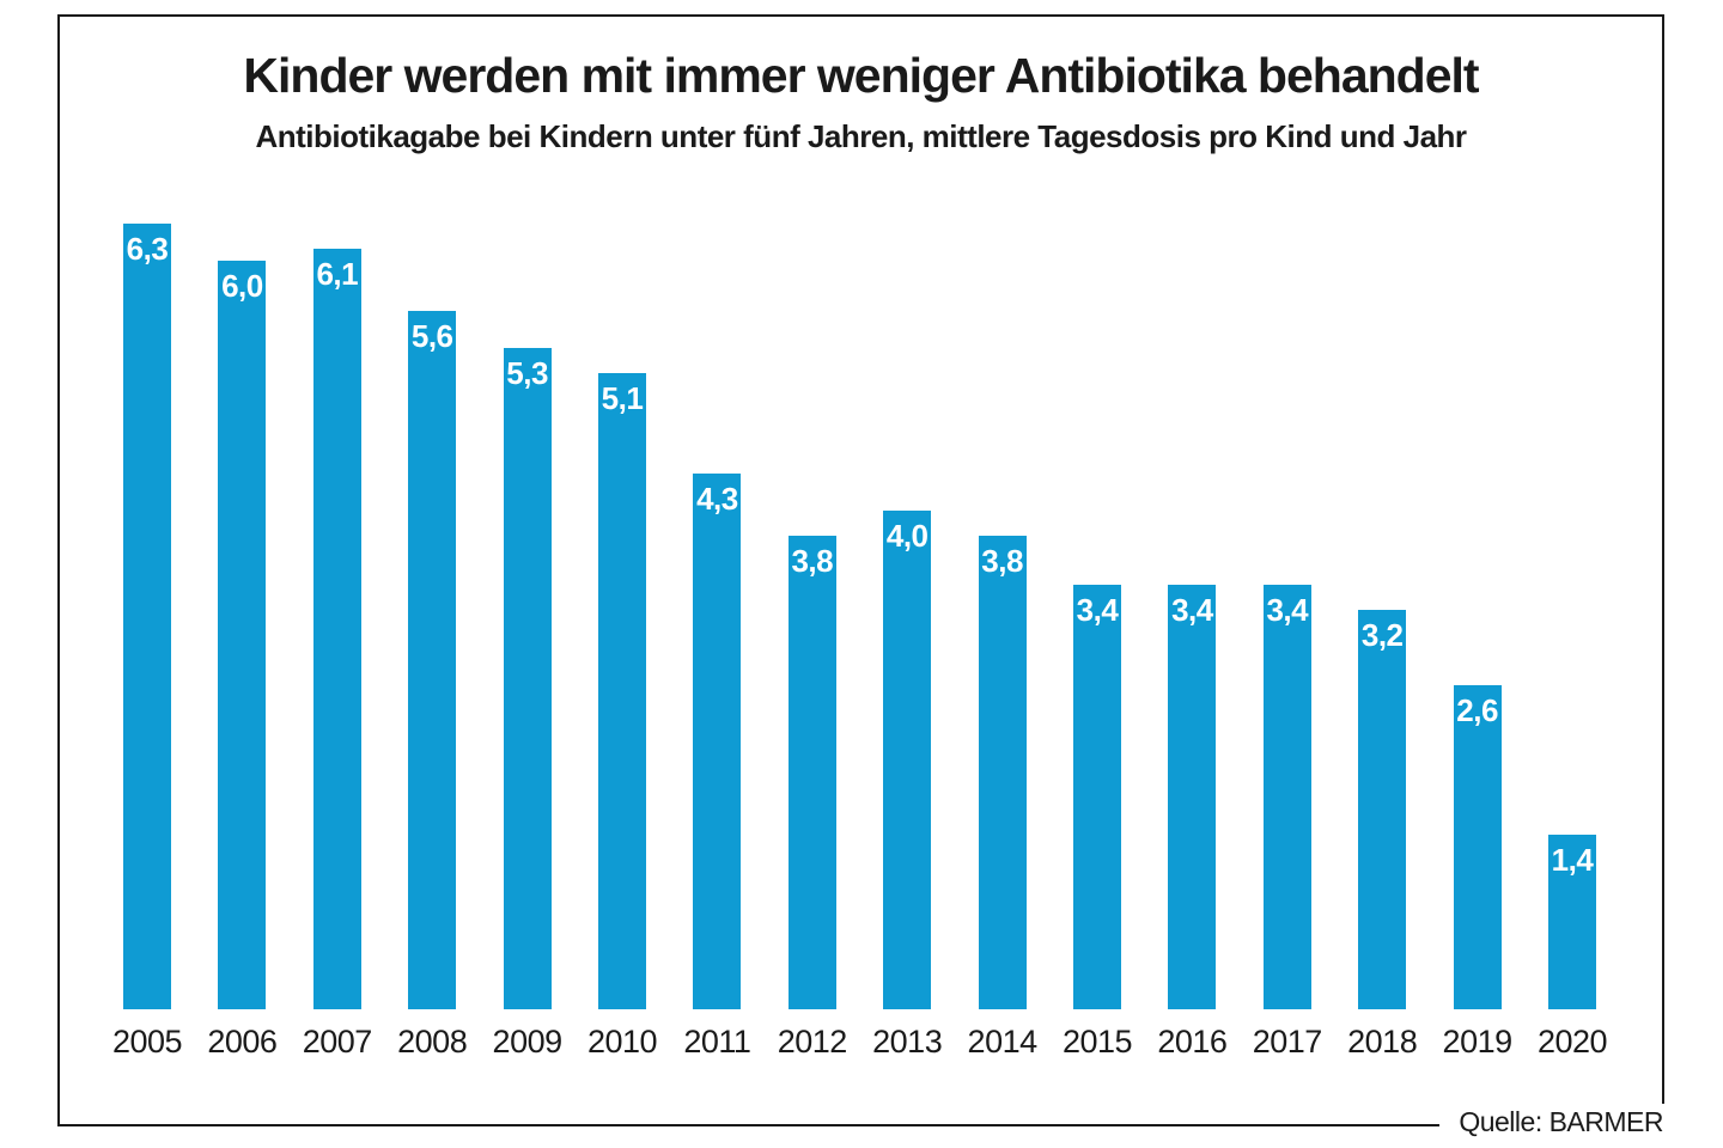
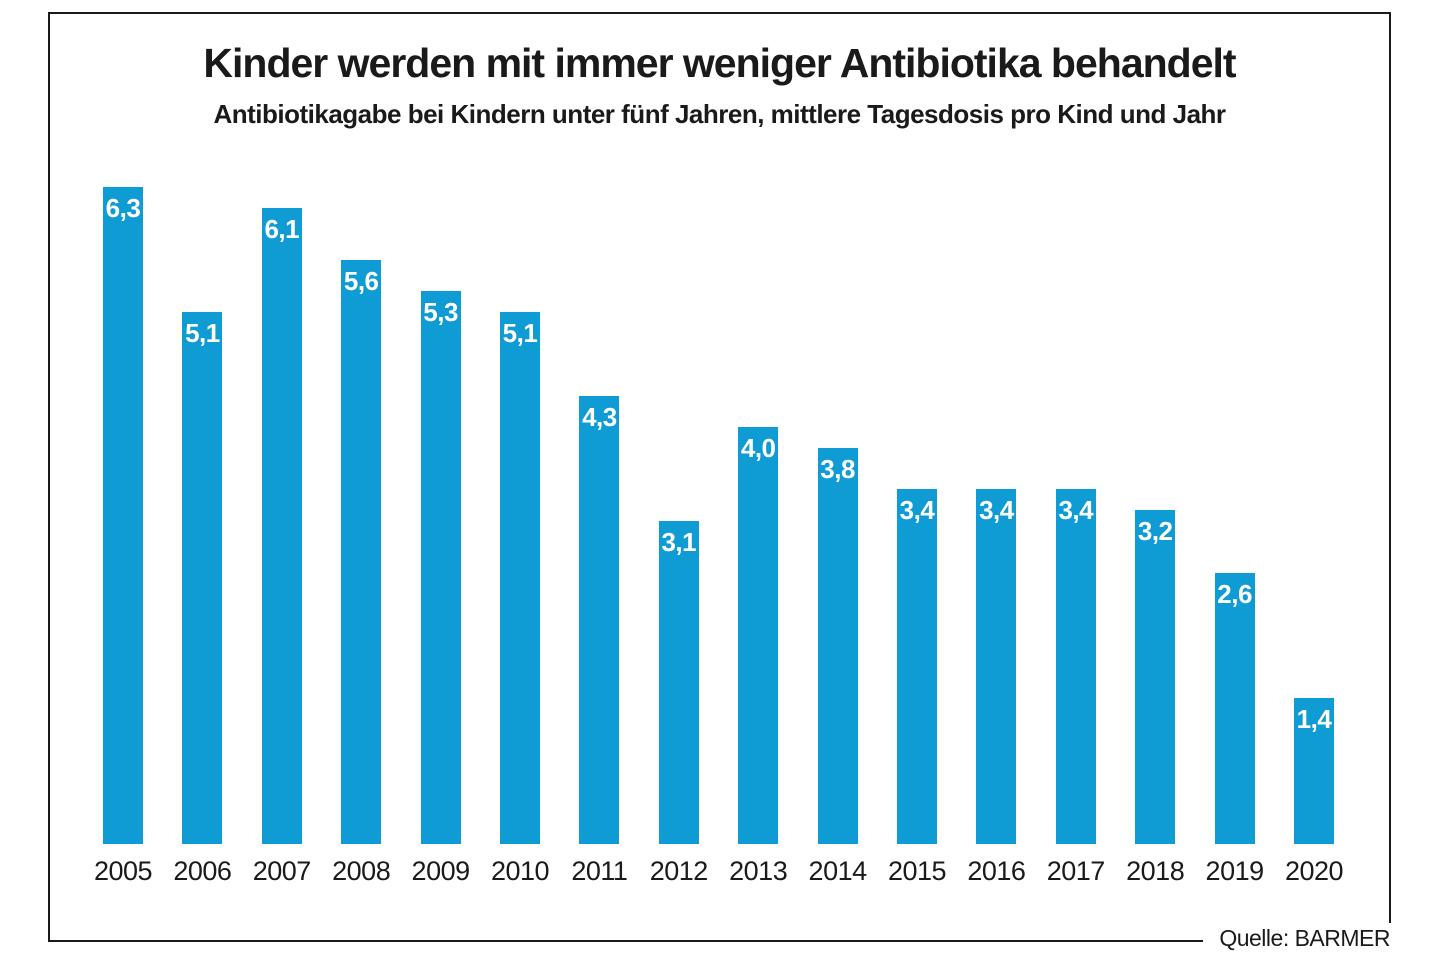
2006: 6,0 -> 5,1
2012: 3,8 -> 3,1
